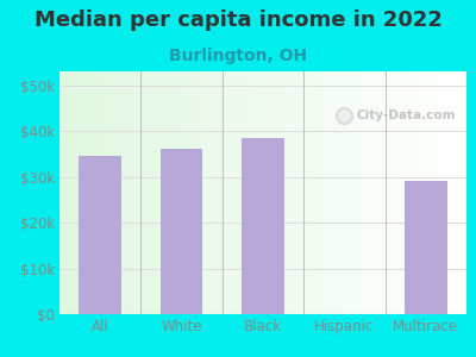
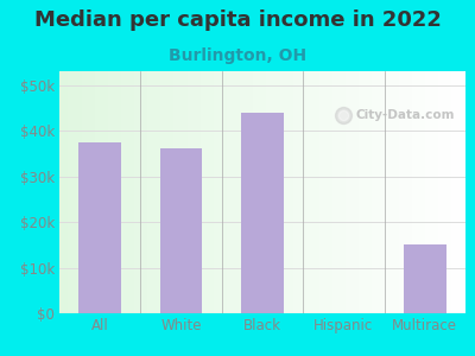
All: $34.5k -> $37.5k
Black: $38.5k -> $44.0k
Multirace: $29.0k -> $15.0k
